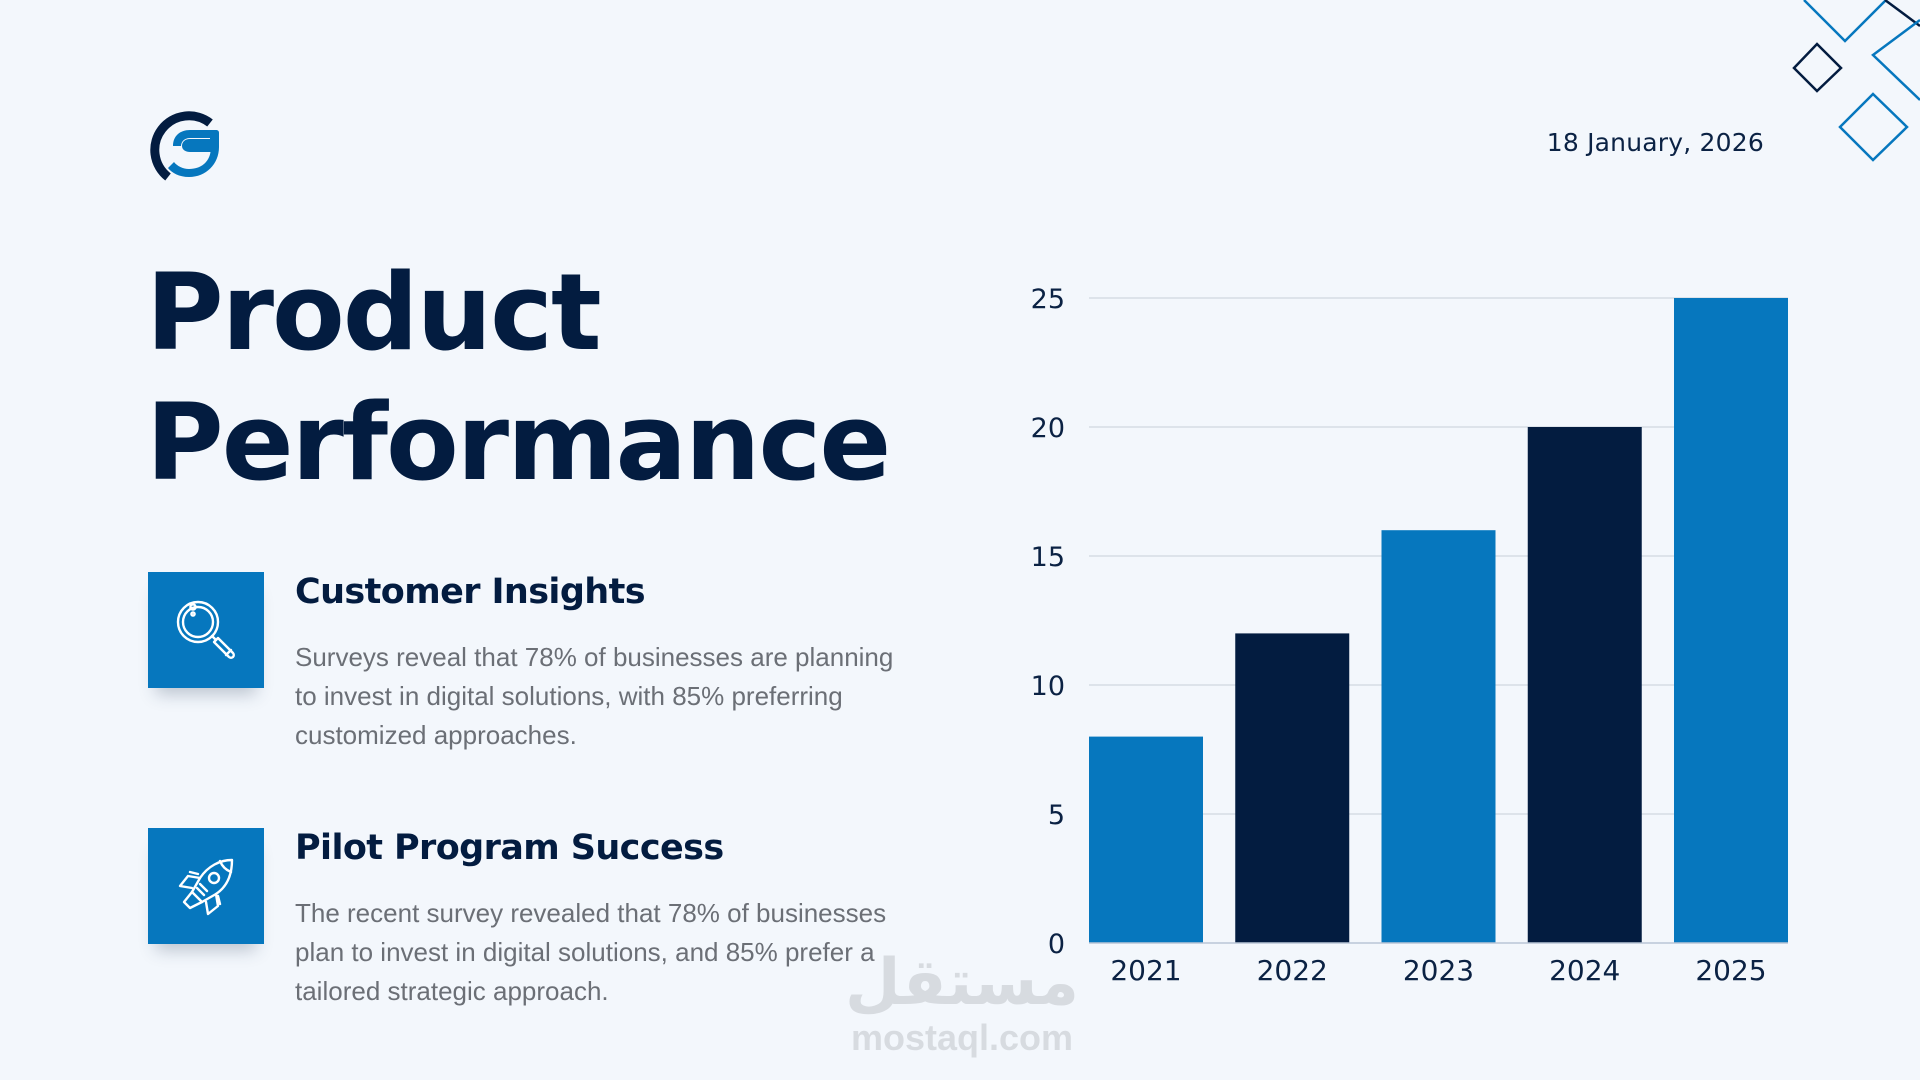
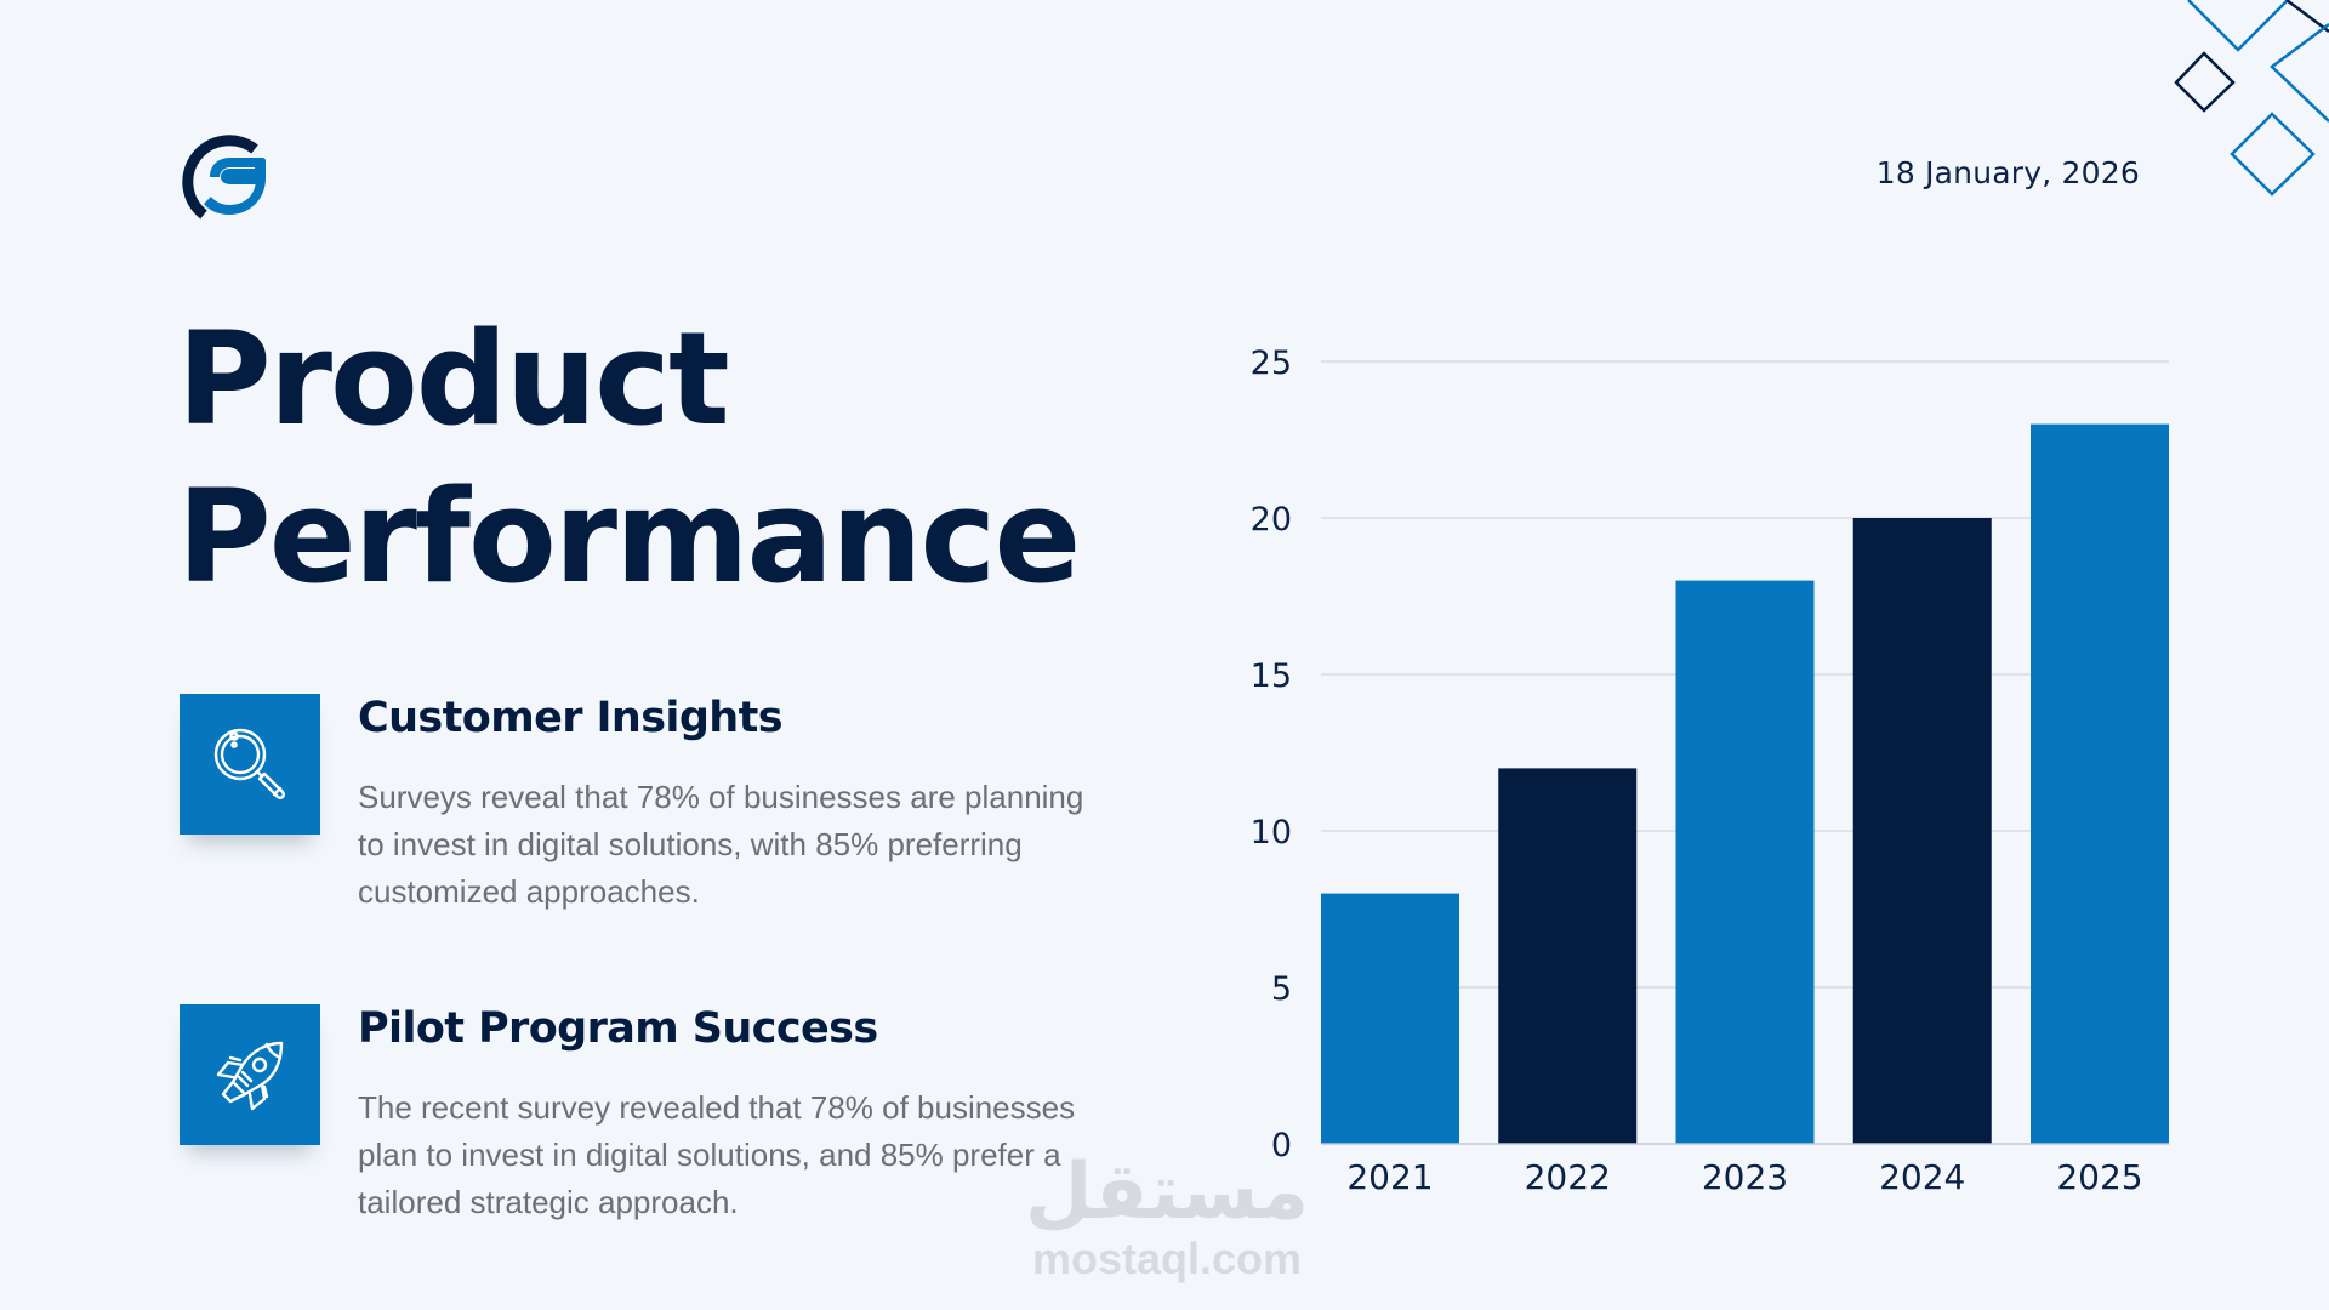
2023: 16 -> 18
2025: 25 -> 23
